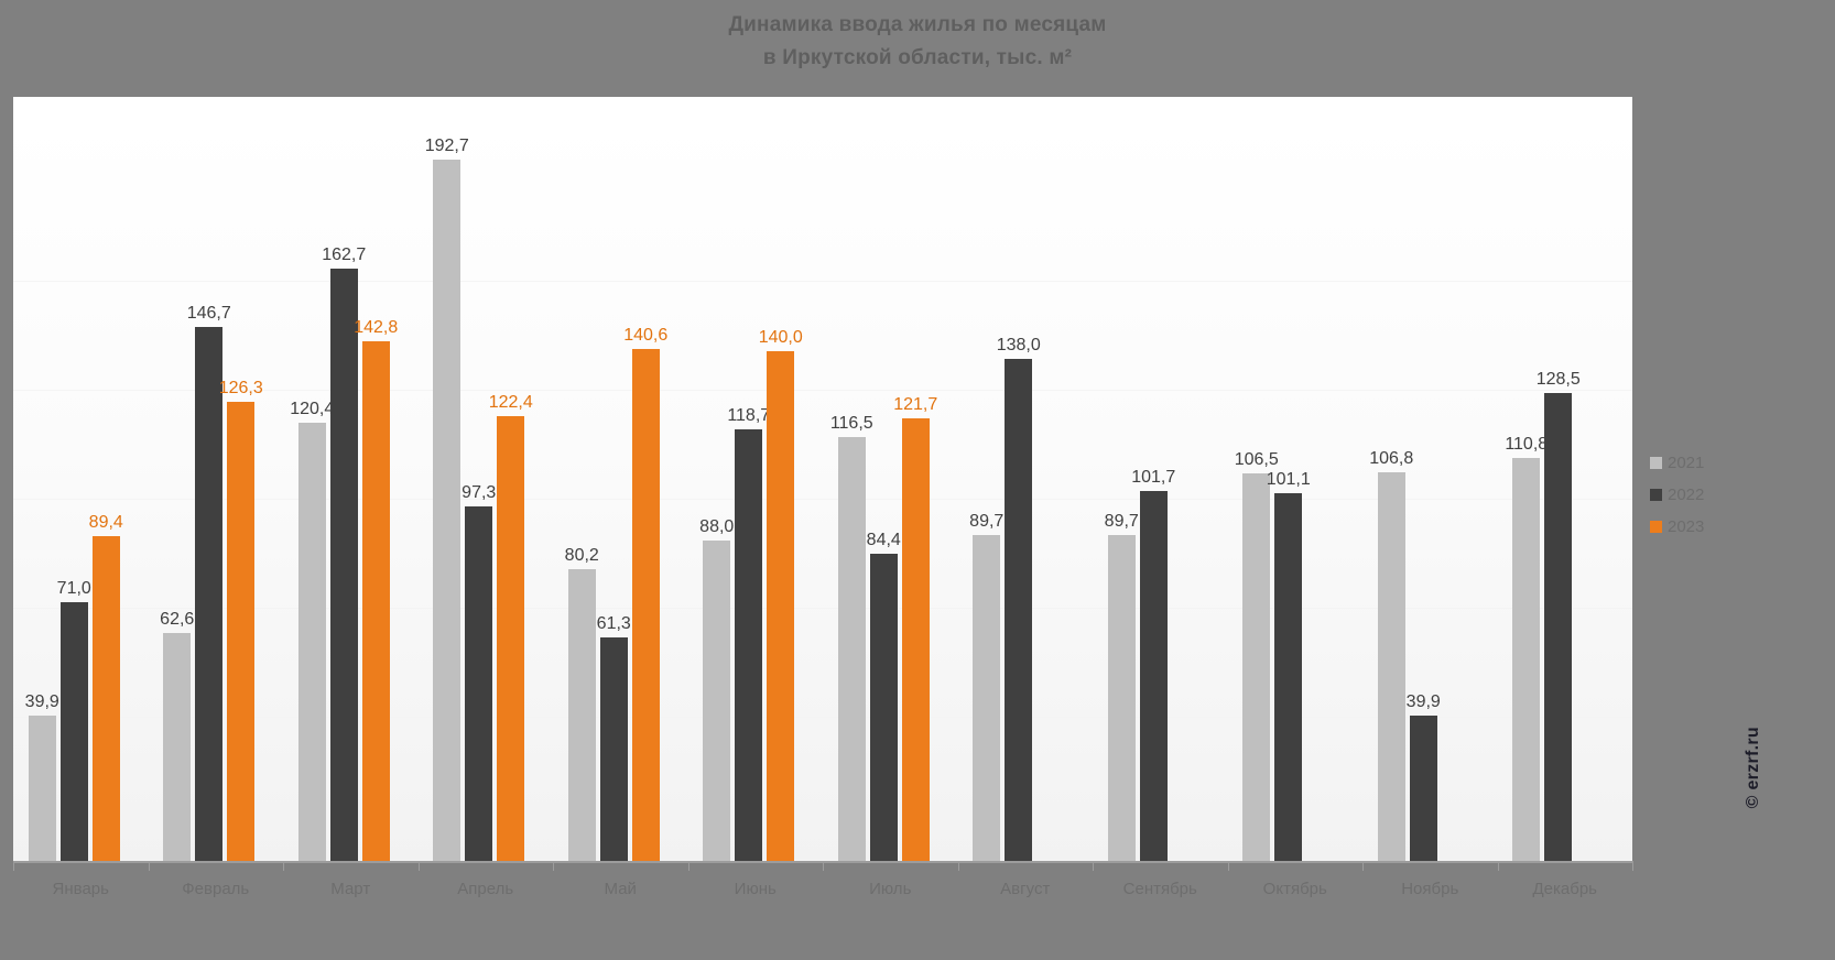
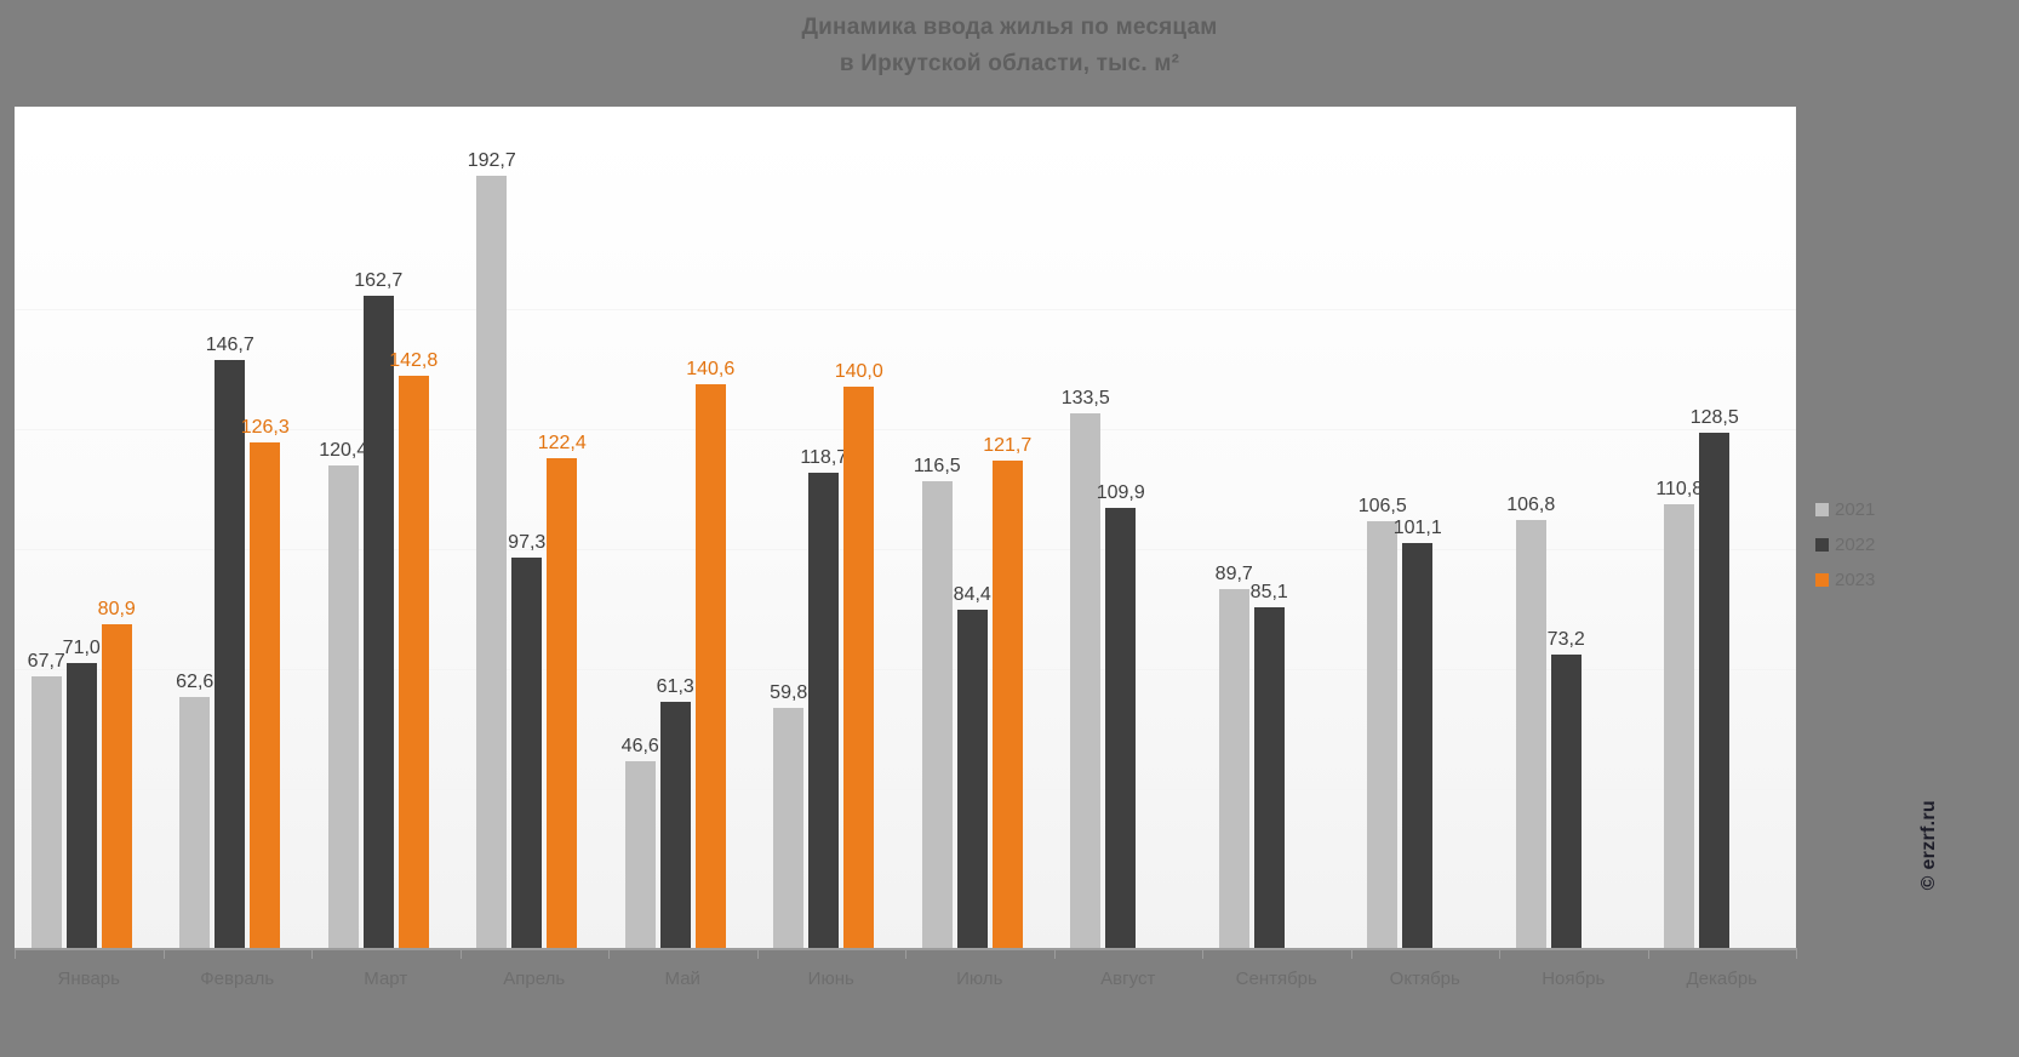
2021/Январь: 39,9 -> 67,7
2023/Январь: 89,4 -> 80,9
2021/Май: 80,2 -> 46,6
2021/Июнь: 88,0 -> 59,8
2021/Август: 89,7 -> 133,5
2022/Август: 138,0 -> 109,9
2022/Сентябрь: 101,7 -> 85,1
2022/Ноябрь: 39,9 -> 73,2
